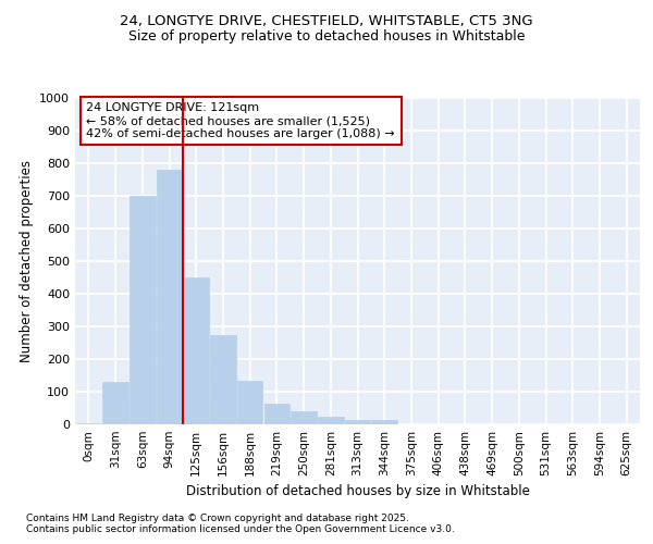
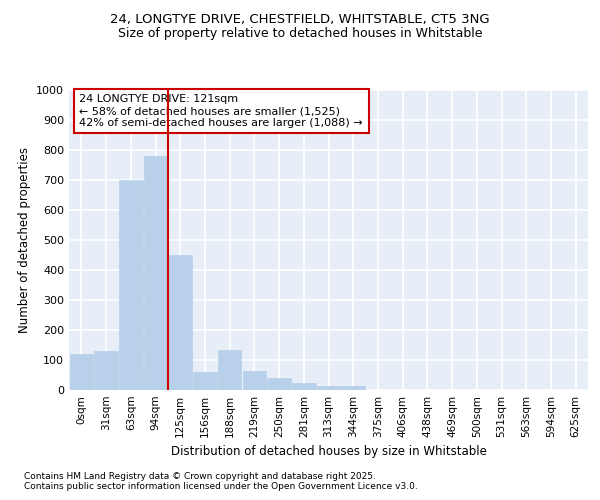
0sqm: 5 -> 120
156sqm: 275 -> 60
